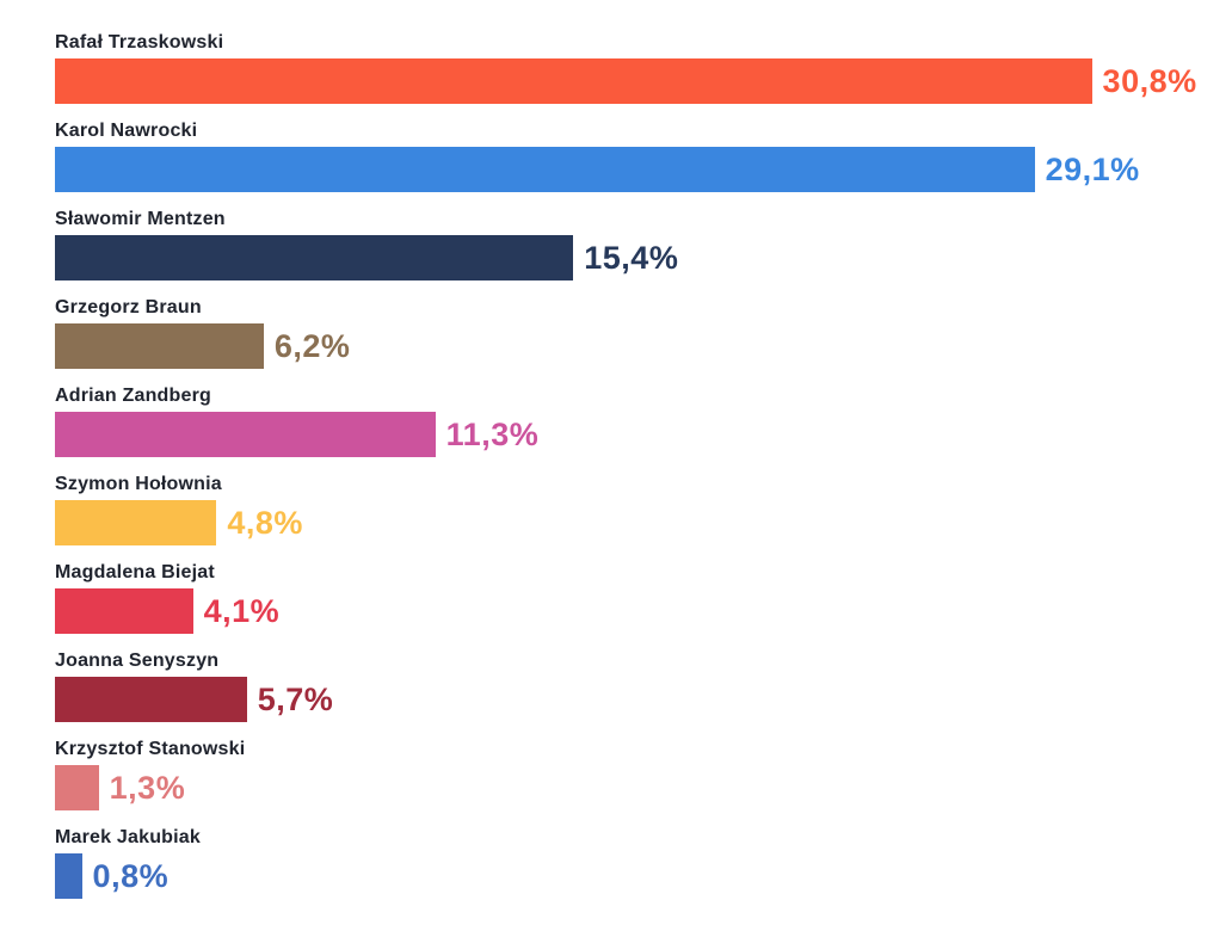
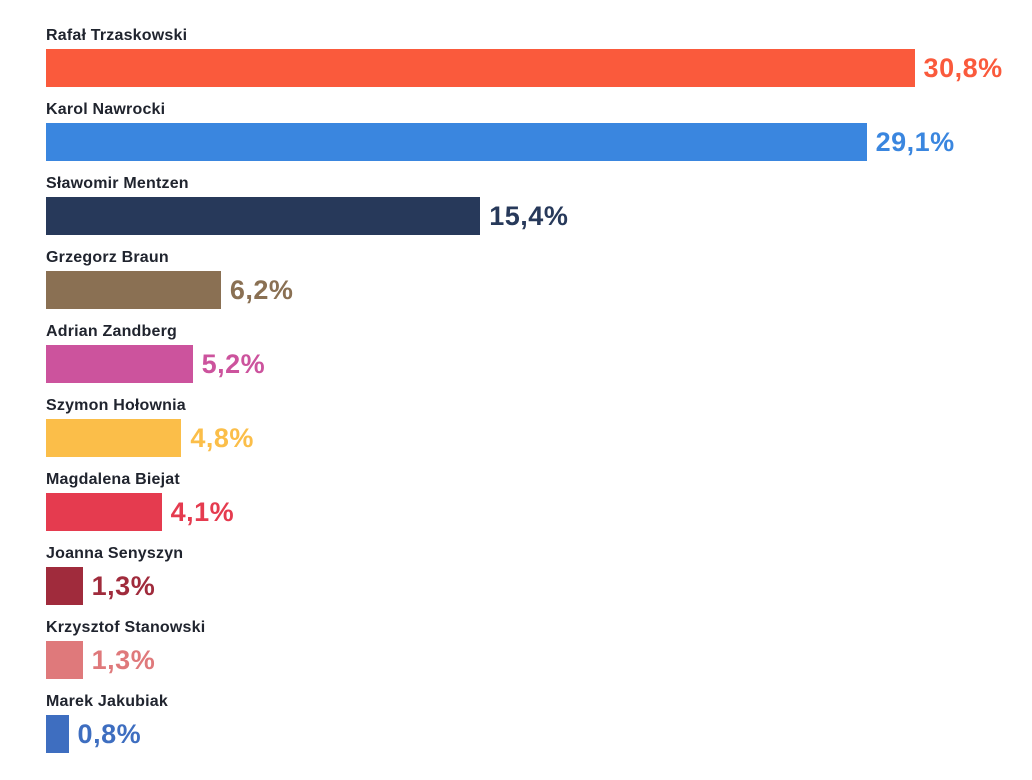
Adrian Zandberg: 11,3% -> 5,2%
Joanna Senyszyn: 5,7% -> 1,3%
